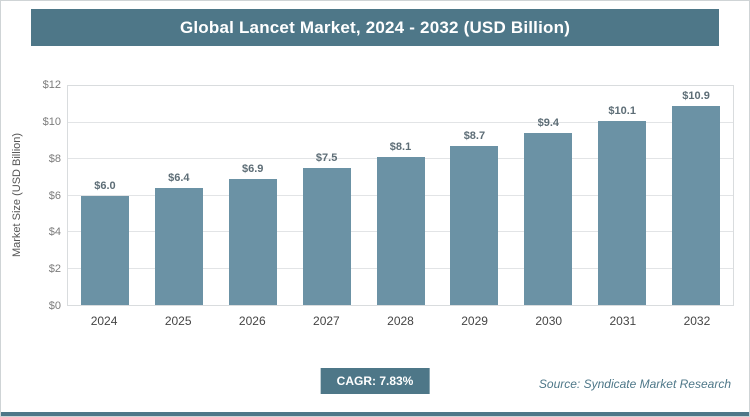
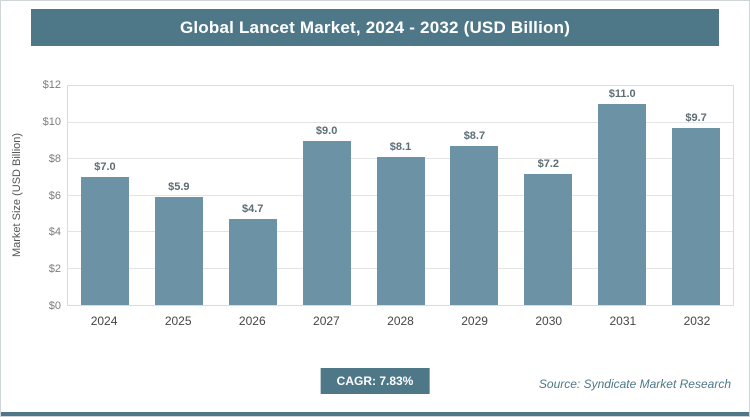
2024: $6.0 -> $7.0
2025: $6.4 -> $5.9
2026: $6.9 -> $4.7
2027: $7.5 -> $9.0
2030: $9.4 -> $7.2
2031: $10.1 -> $11.0
2032: $10.9 -> $9.7
